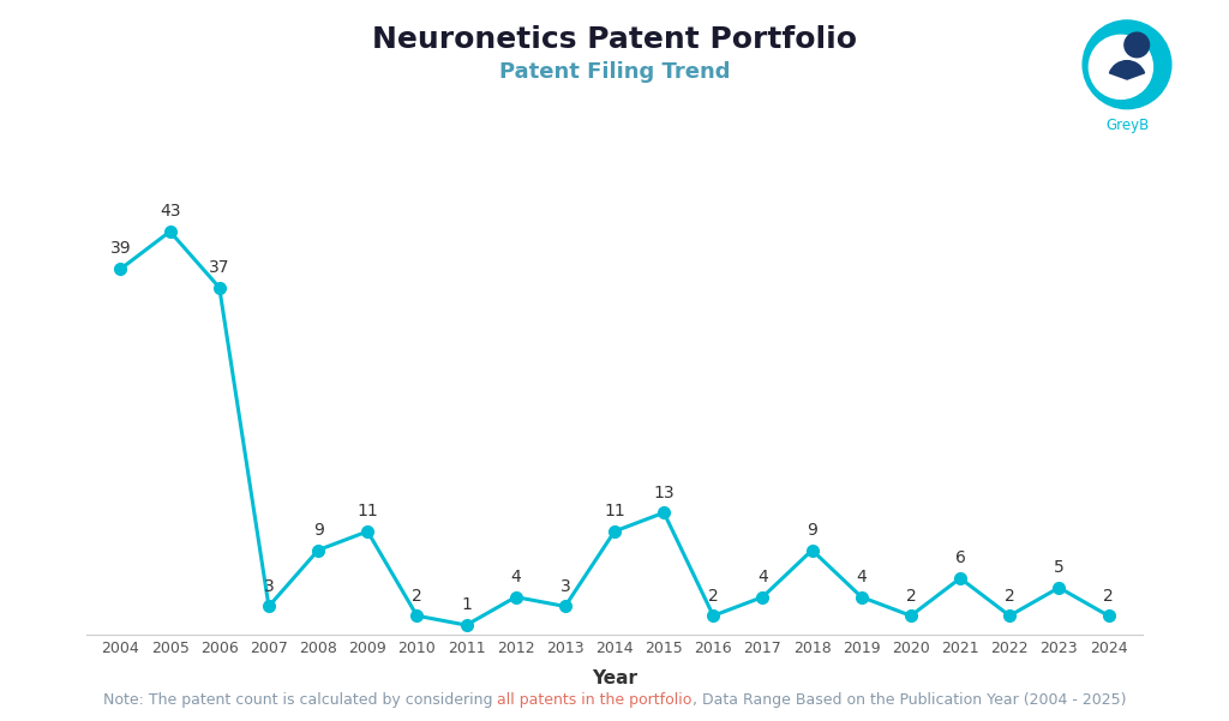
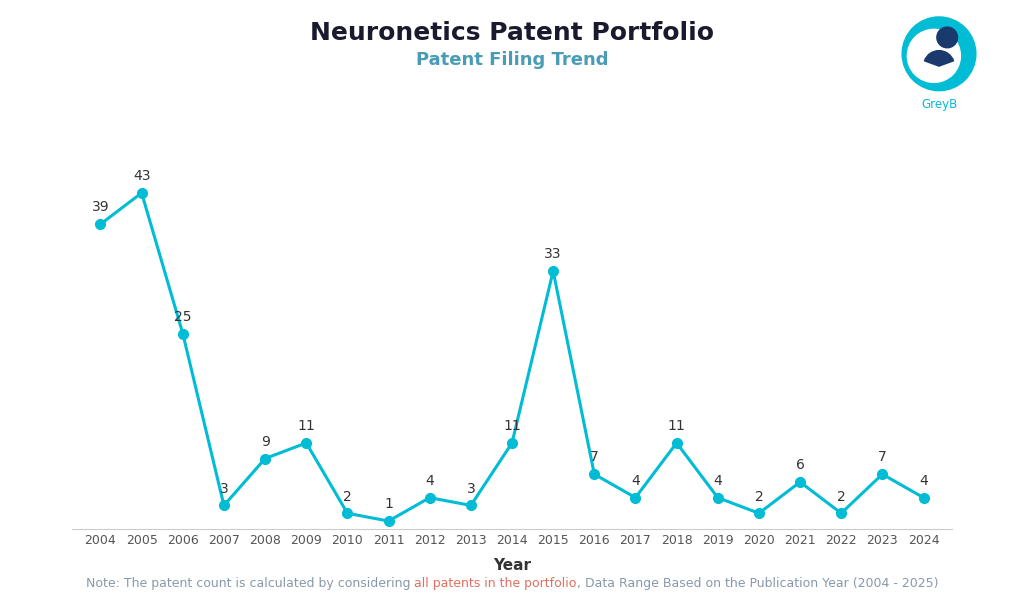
2006: 37 -> 25
2015: 13 -> 33
2016: 2 -> 7
2018: 9 -> 11
2023: 5 -> 7
2024: 2 -> 4
